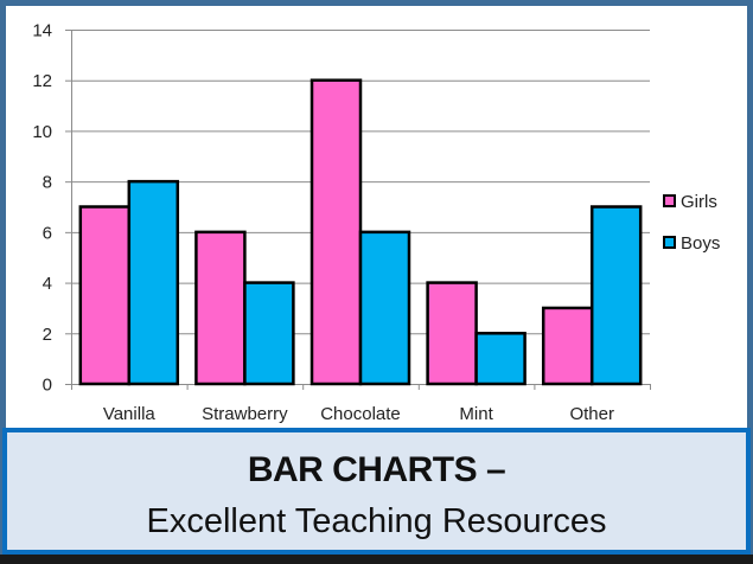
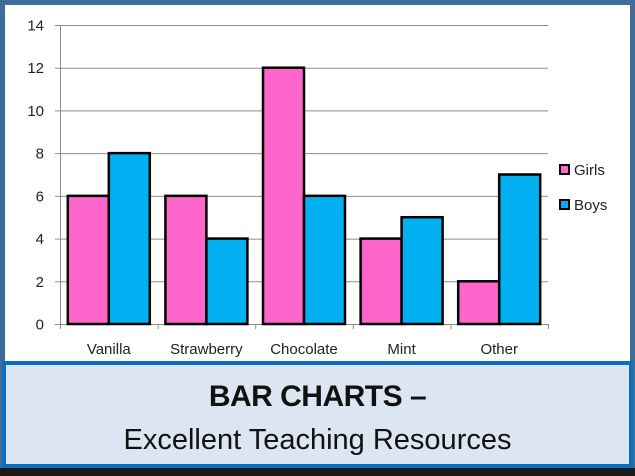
Girls/Vanilla: 7 -> 6
Boys/Mint: 2 -> 5
Girls/Other: 3 -> 2
